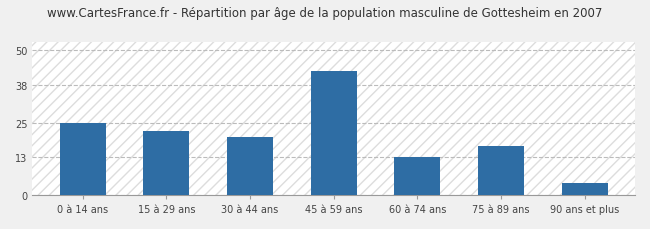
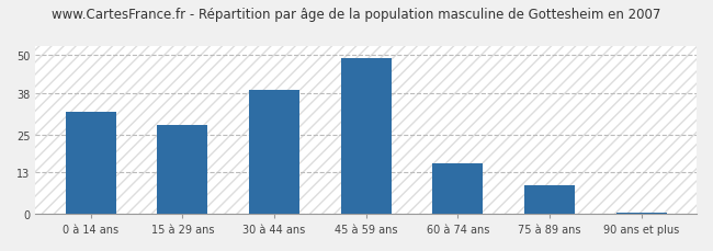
0 à 14 ans: 25.0 -> 32.0
15 à 29 ans: 22.0 -> 28.0
30 à 44 ans: 20.0 -> 39.0
45 à 59 ans: 43.0 -> 49.0
60 à 74 ans: 13.0 -> 16.0
75 à 89 ans: 17.0 -> 9.0
90 ans et plus: 4.0 -> 0.5
